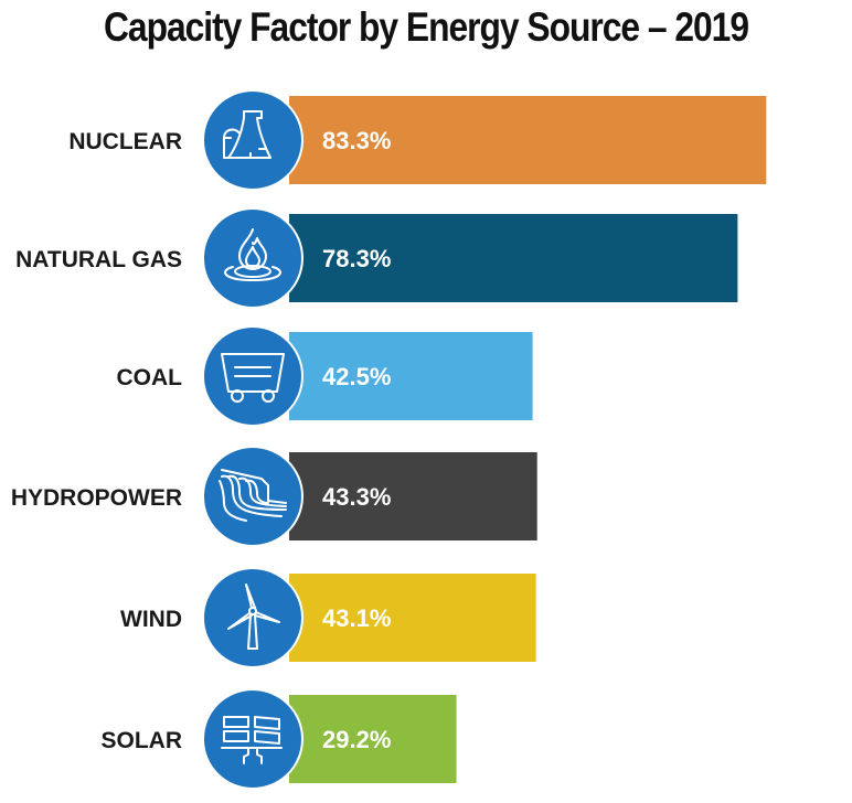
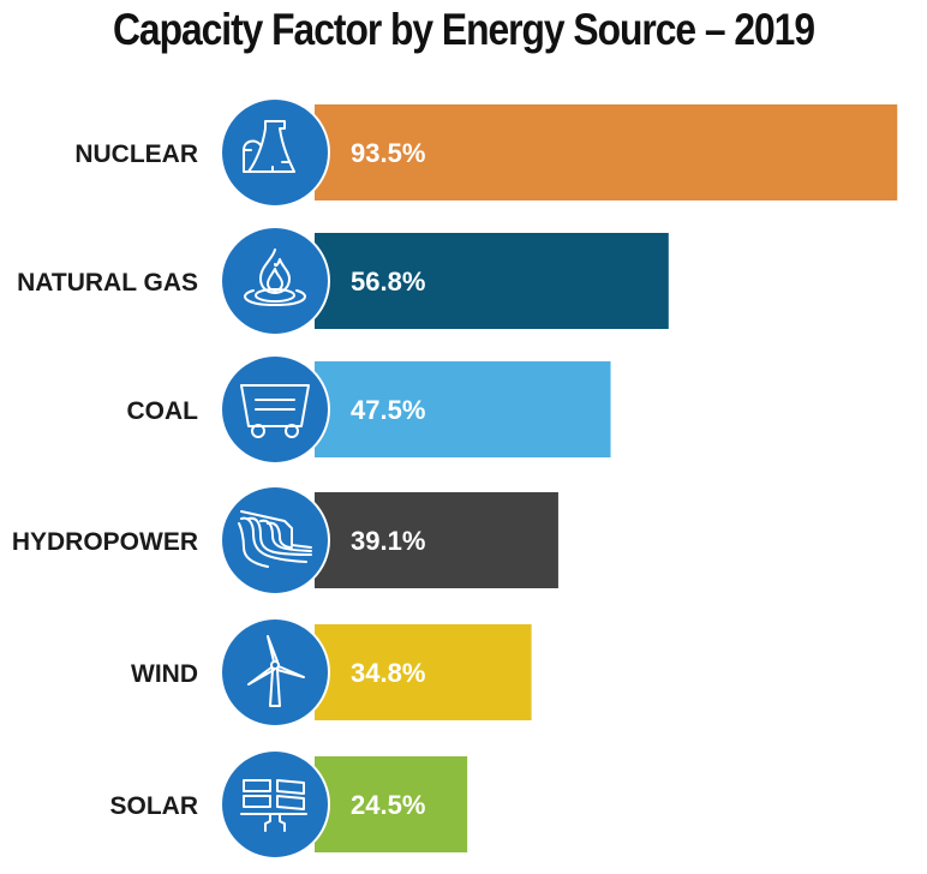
NUCLEAR: 83.3% -> 93.5%
NATURAL GAS: 78.3% -> 56.8%
COAL: 42.5% -> 47.5%
HYDROPOWER: 43.3% -> 39.1%
WIND: 43.1% -> 34.8%
SOLAR: 29.2% -> 24.5%
